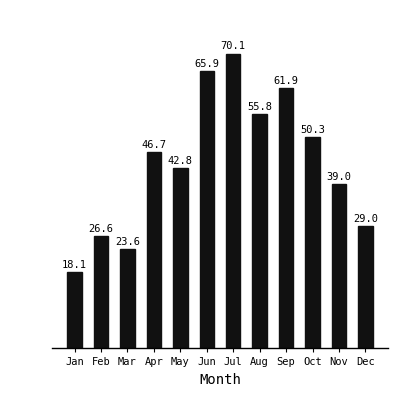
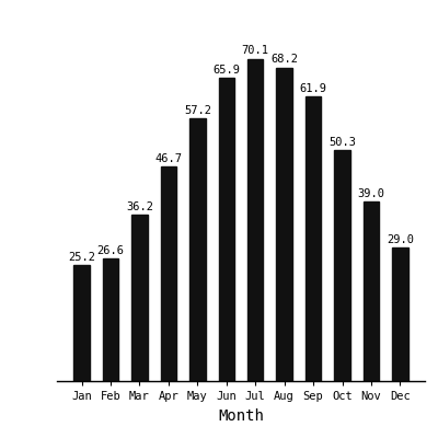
Jan: 18.1 -> 25.2
Mar: 23.6 -> 36.2
May: 42.8 -> 57.2
Aug: 55.8 -> 68.2
